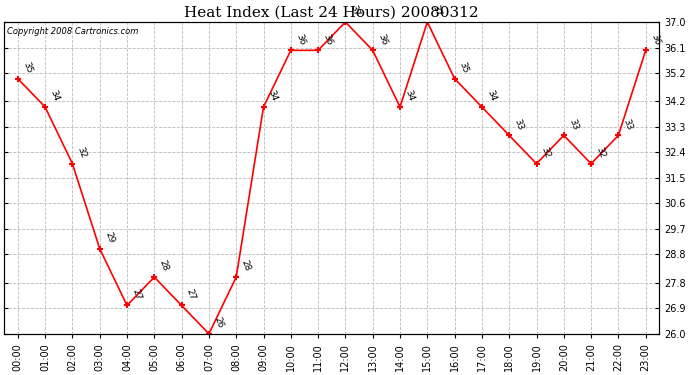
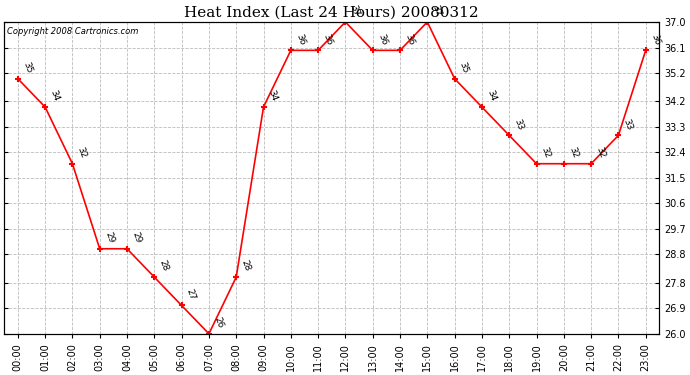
04:00: 27 -> 29
14:00: 34 -> 36
20:00: 33 -> 32
